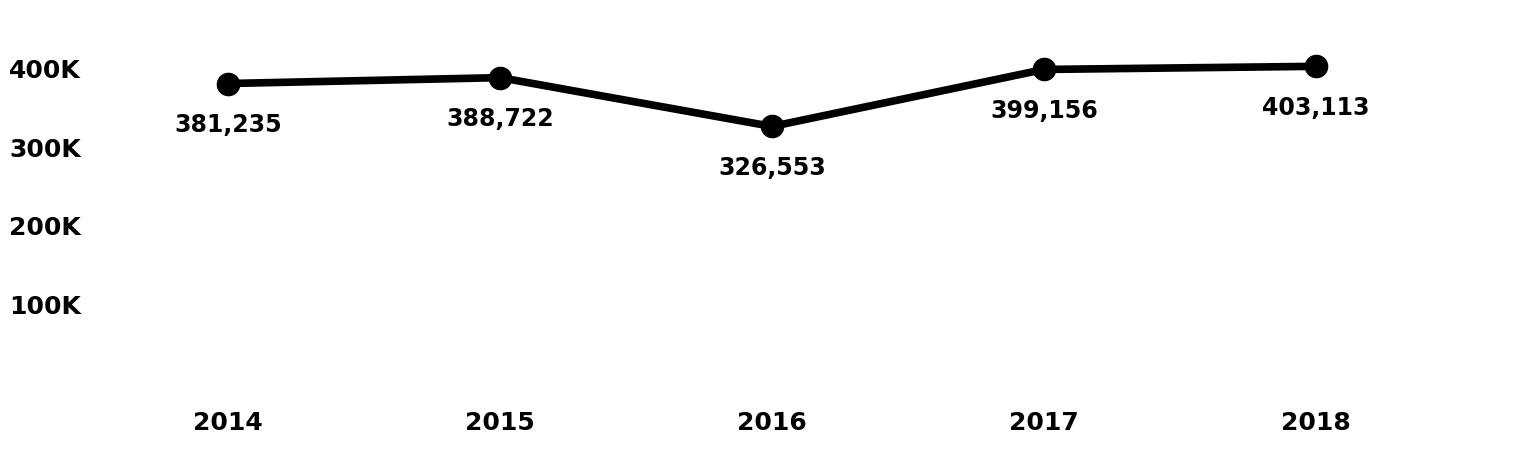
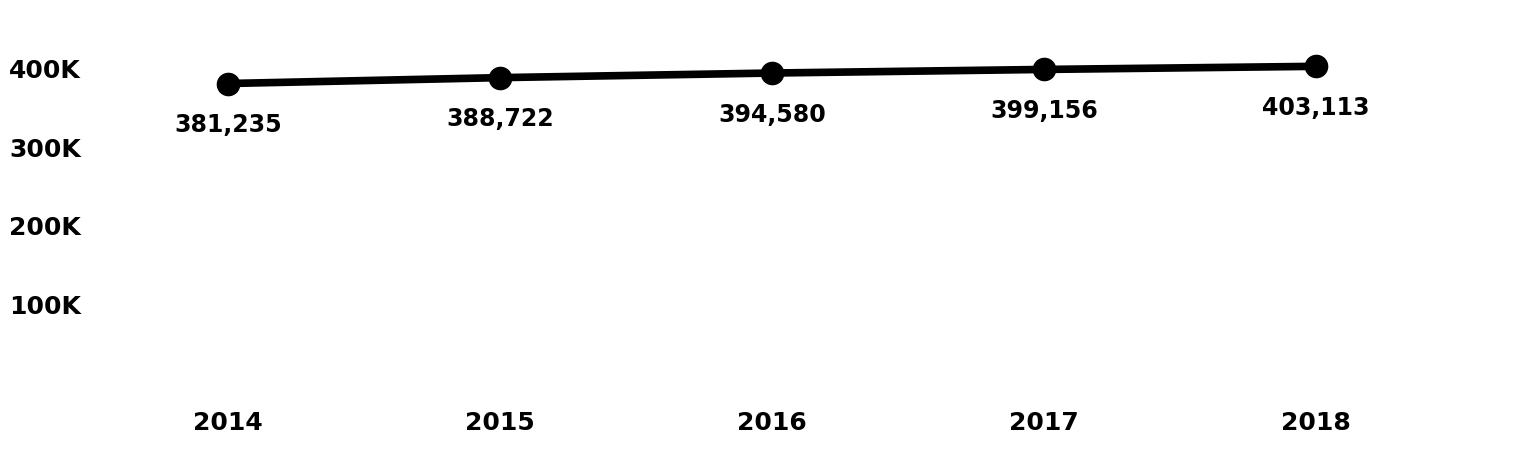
2016: 326,553 -> 394,580
